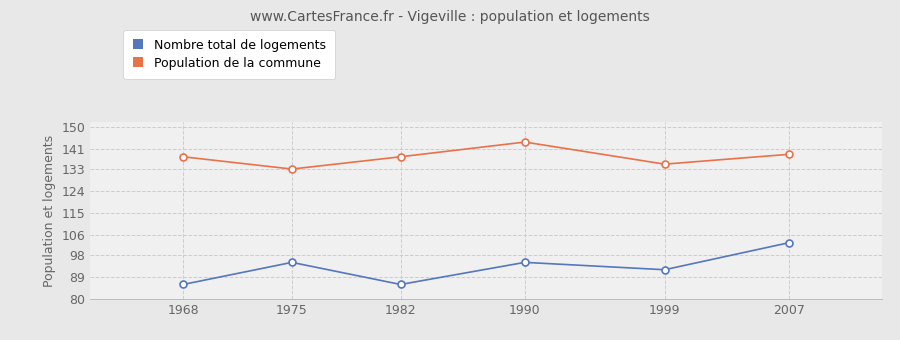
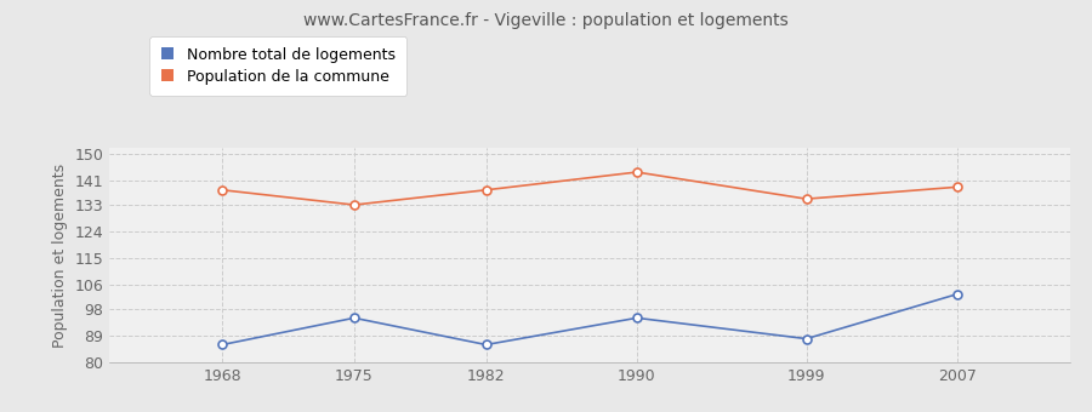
Nombre total de logements/1999: 92 -> 88
